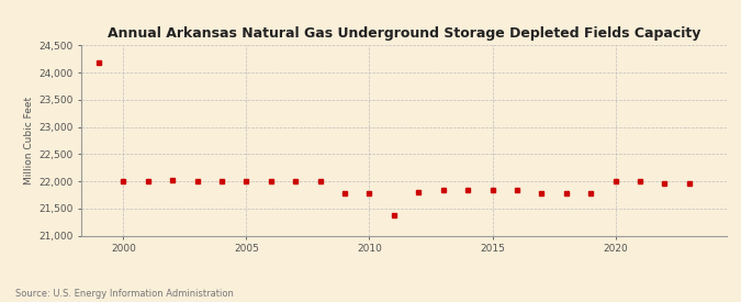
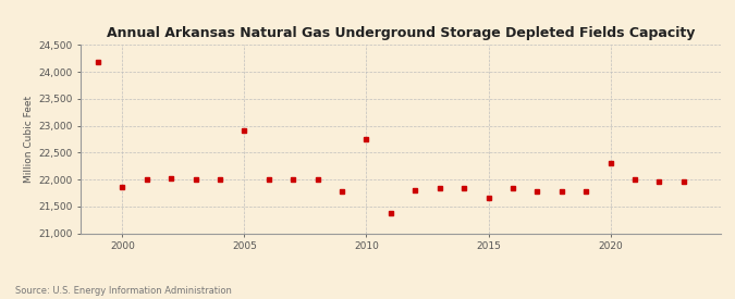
2000: 22,000 -> 21,850
2005: 22,000 -> 22,900
2010: 21,780 -> 22,750
2015: 21,830 -> 21,650
2020: 22,000 -> 22,300
